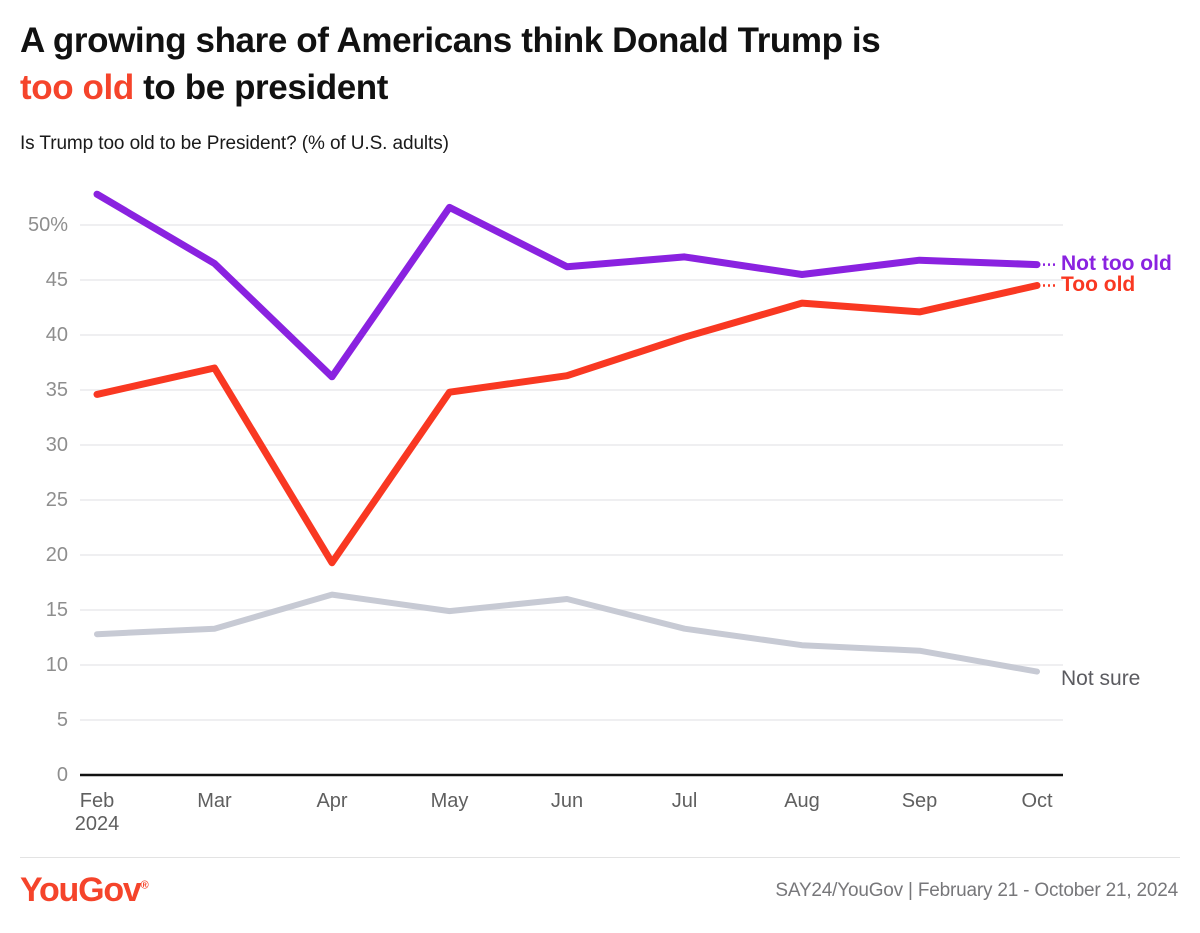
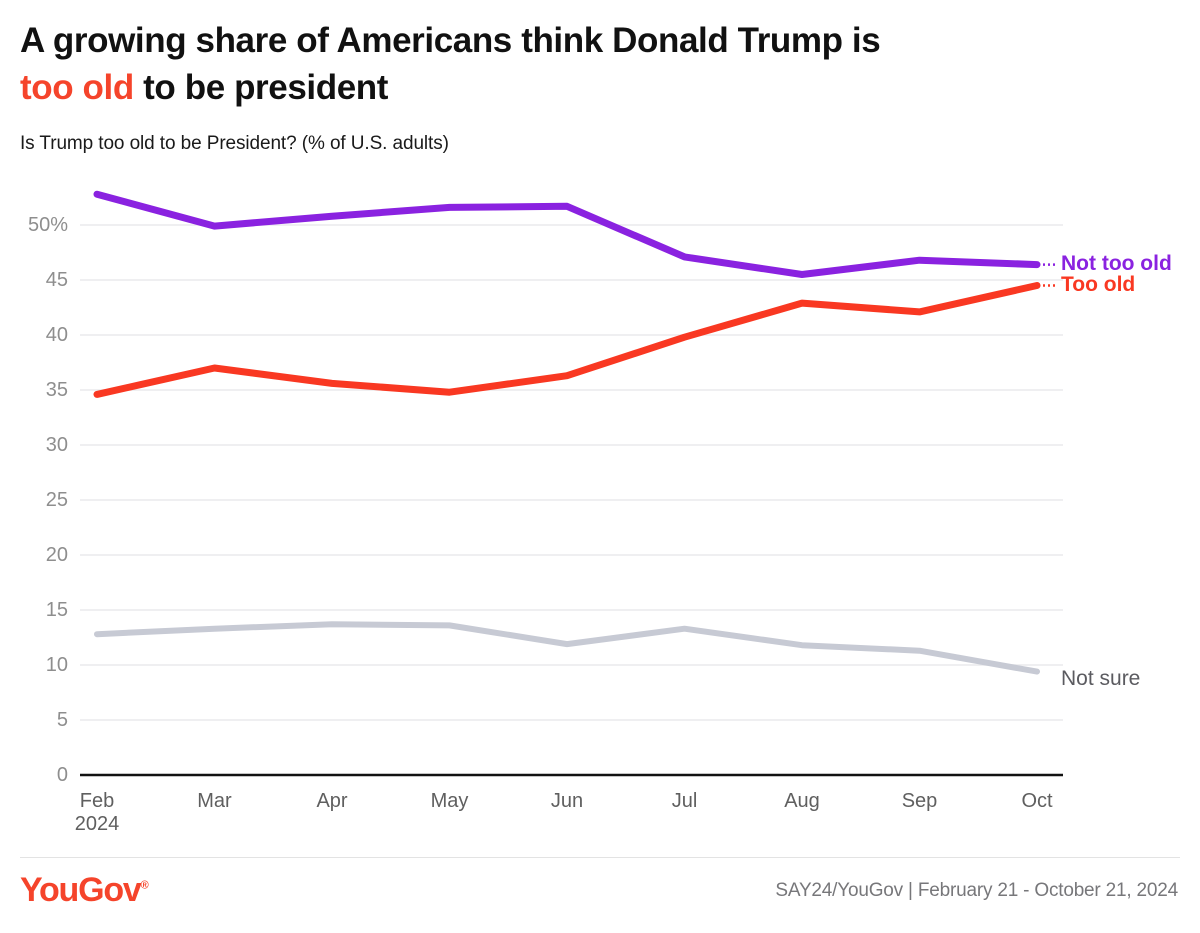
Not too old/Mar: 46.5% -> 49.9%
Not too old/Apr: 36.2% -> 50.8%
Too old/Apr: 19.3% -> 35.6%
Not sure/Apr: 16.4% -> 13.7%
Not sure/May: 14.9% -> 13.6%
Not too old/Jun: 46.2% -> 51.7%
Not sure/Jun: 16.0% -> 11.9%
